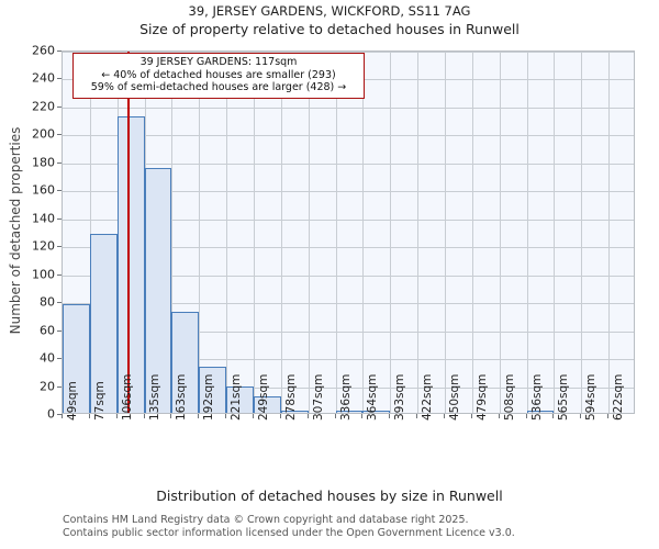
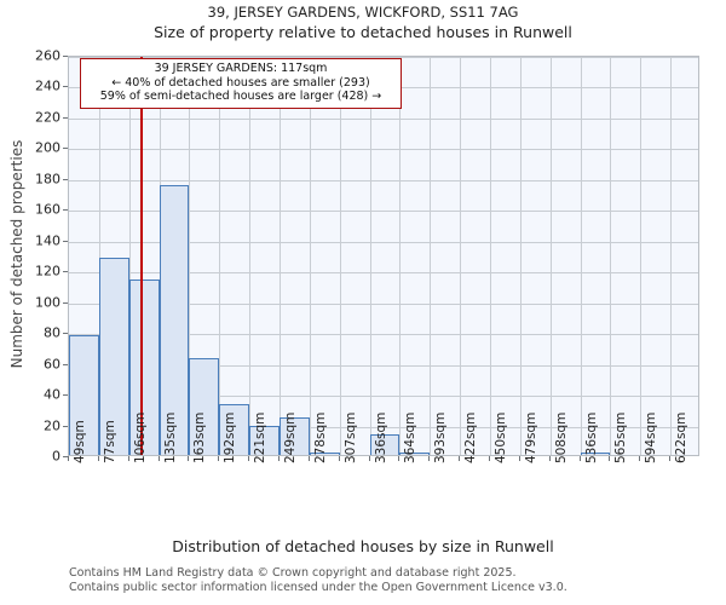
106sqm: 212 -> 114
163sqm: 72 -> 63
249sqm: 12 -> 24
336sqm: 1 -> 13
